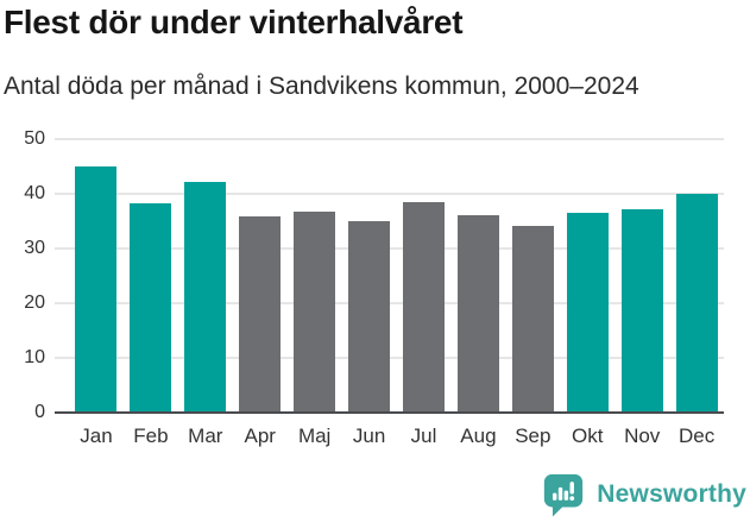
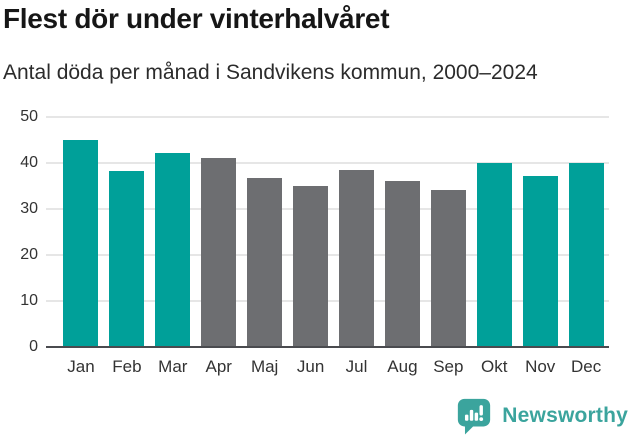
Apr: 36 -> 41
Okt: 37 -> 40
